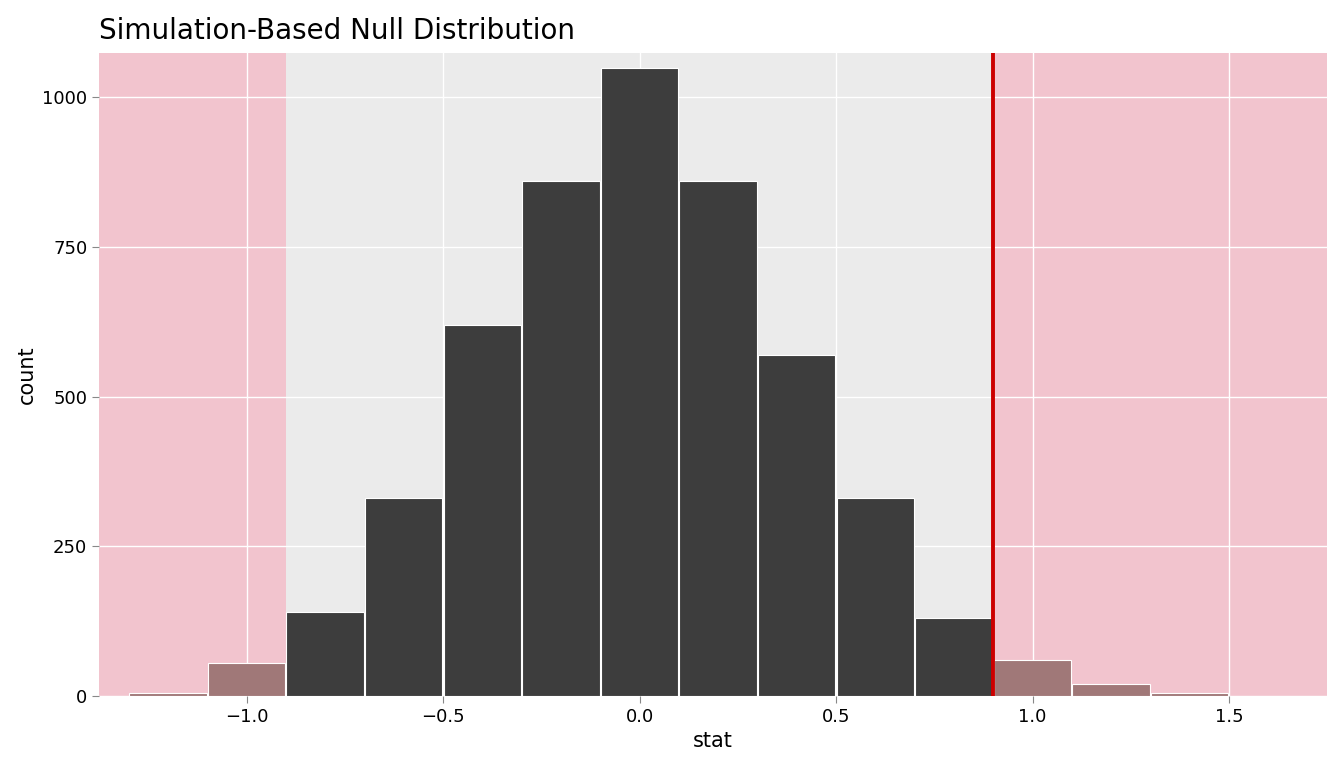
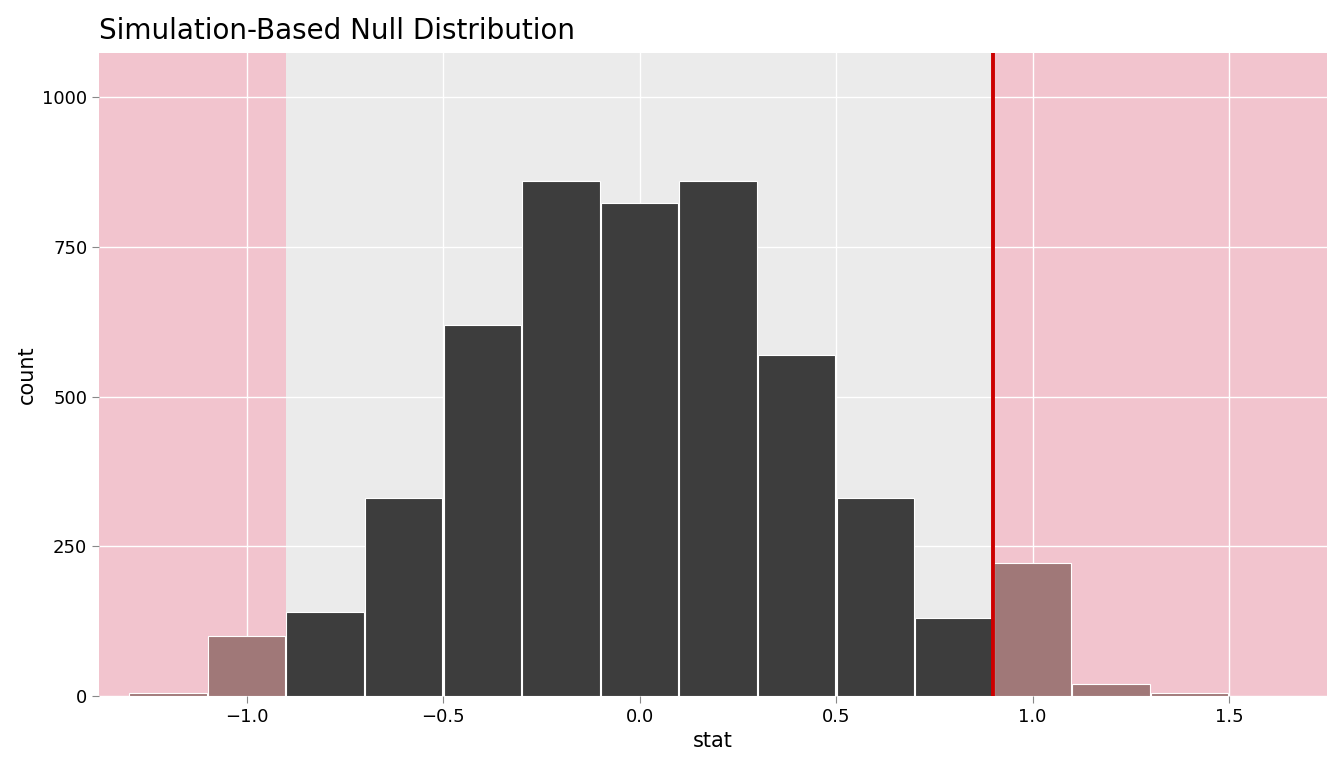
−1.0: 55 -> 100
0.0: 1050 -> 824
1.0: 60 -> 222
